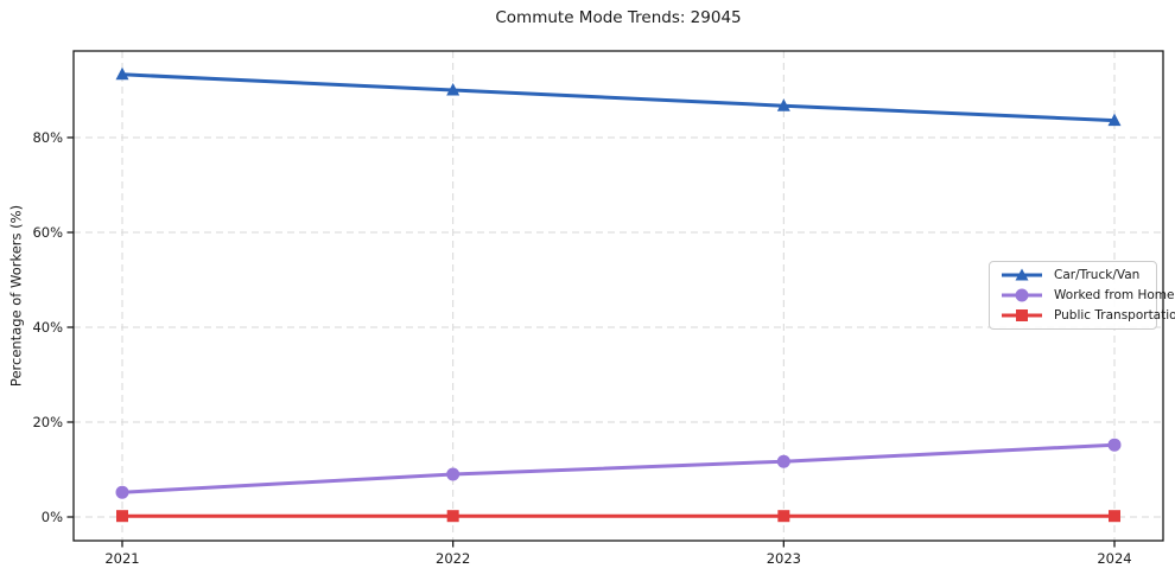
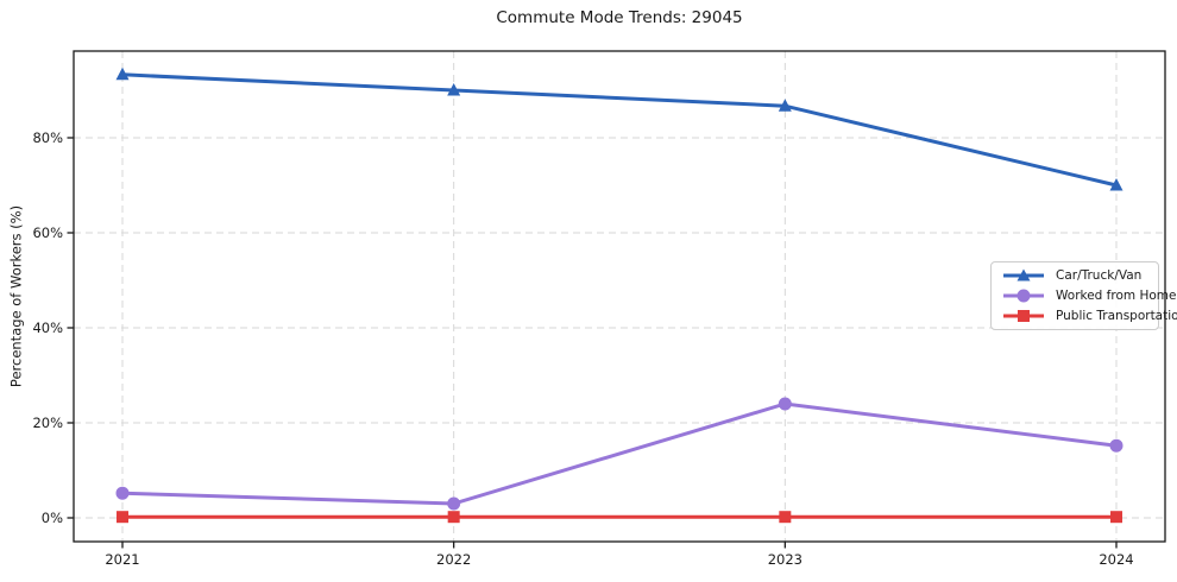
Worked from Home/2022: 9% -> 3%
Worked from Home/2023: 12% -> 24%
Car/Truck/Van/2024: 84% -> 70%
